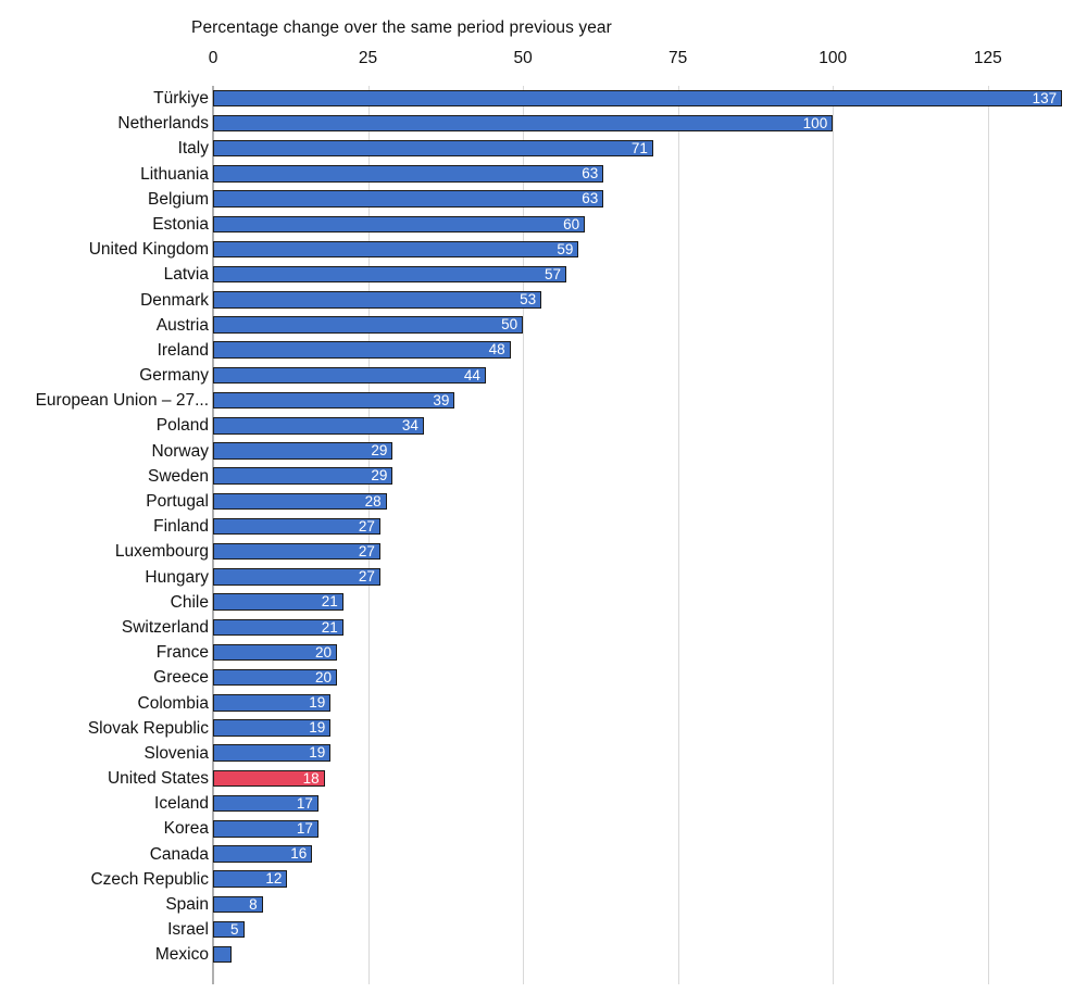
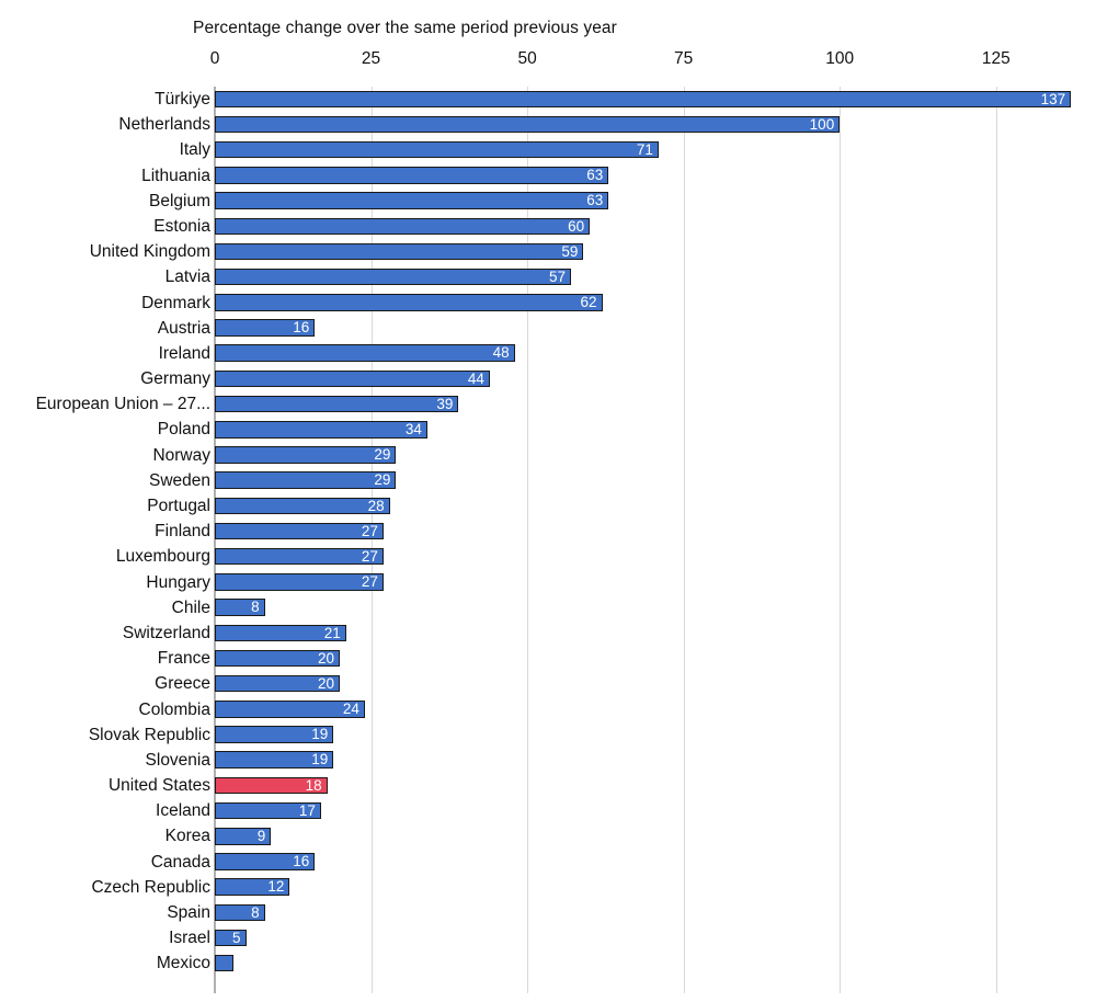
Denmark: 53 -> 62
Austria: 50 -> 16
Chile: 21 -> 8
Colombia: 19 -> 24
Korea: 17 -> 9
